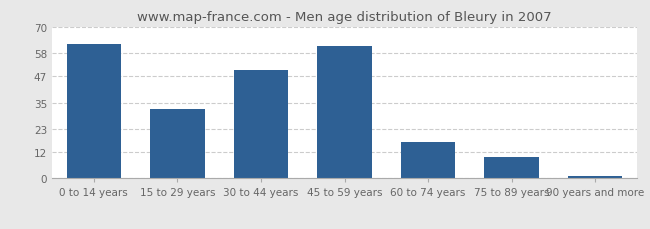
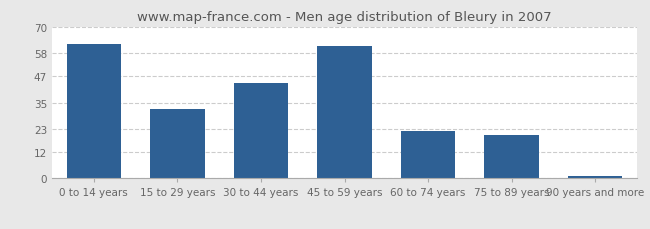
30 to 44 years: 50 -> 44
60 to 74 years: 17 -> 22
75 to 89 years: 10 -> 20
